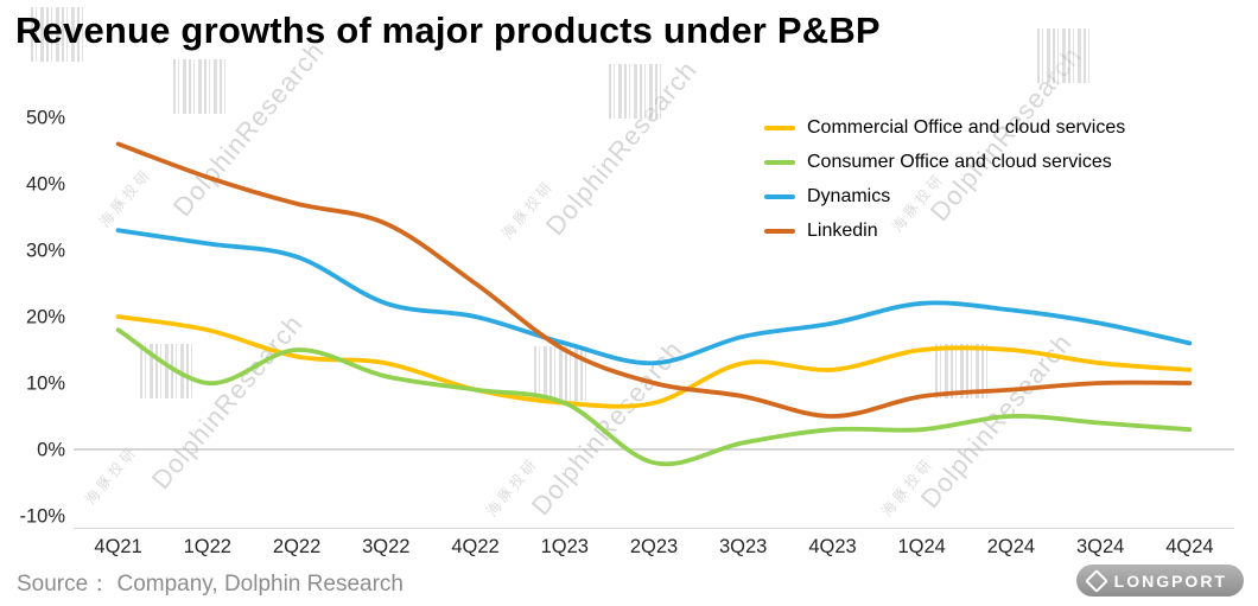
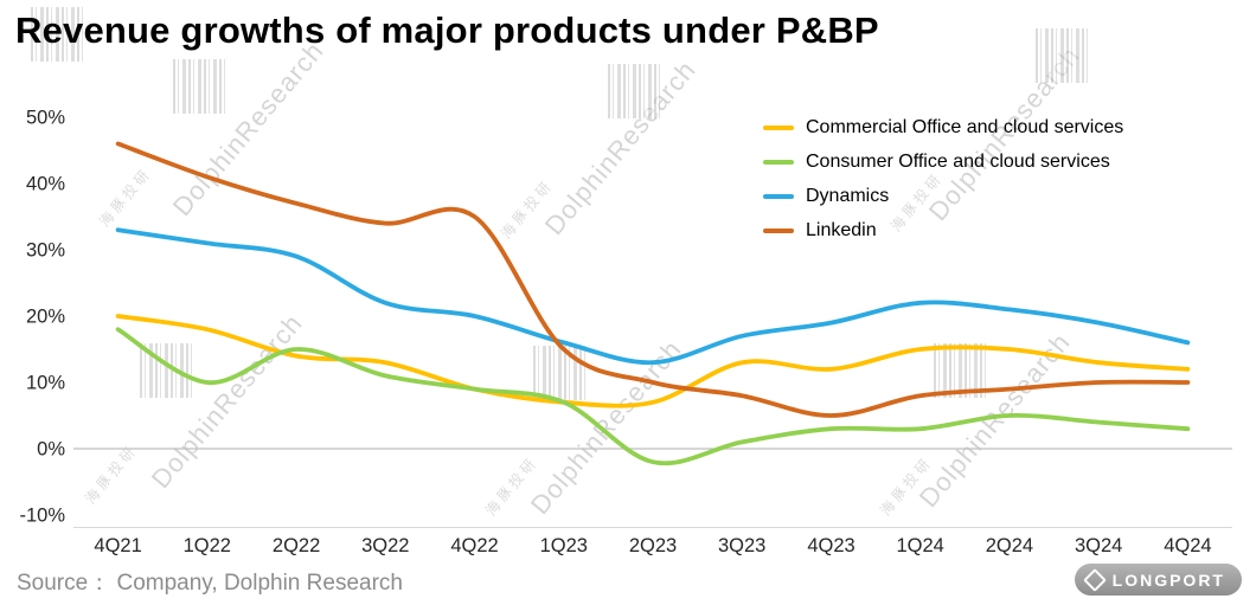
Linkedin/4Q22: 25% -> 35%
